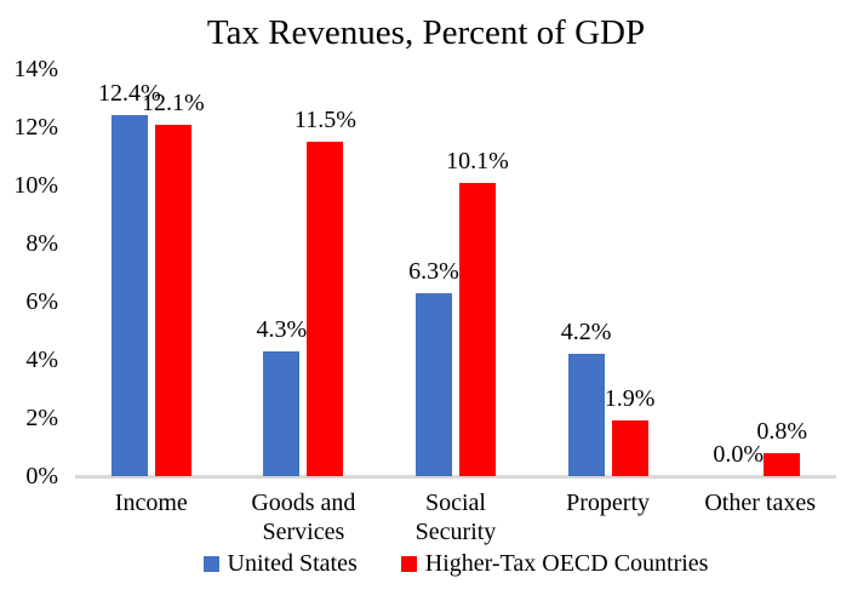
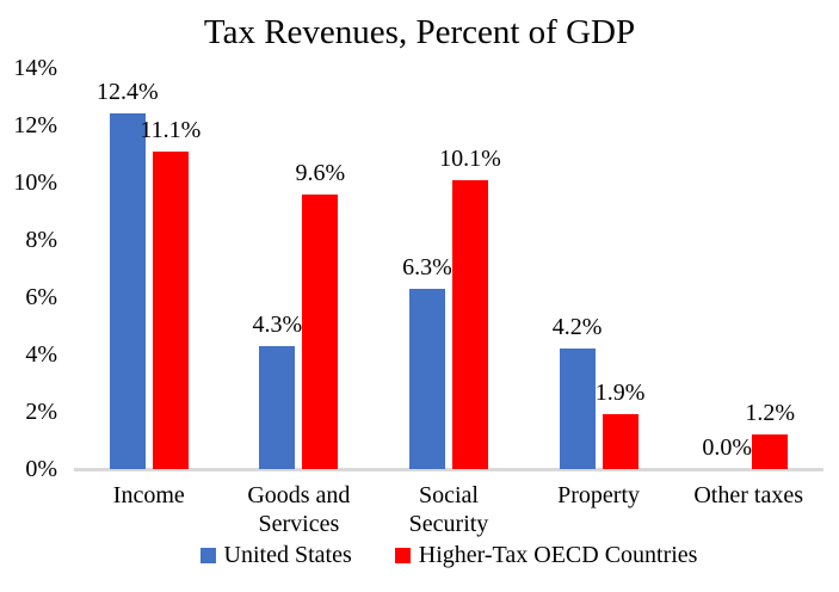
Higher-Tax OECD Countries/Income: 12.1% -> 11.1%
Higher-Tax OECD Countries/Goods and Services: 11.5% -> 9.6%
Higher-Tax OECD Countries/Other taxes: 0.8% -> 1.2%
